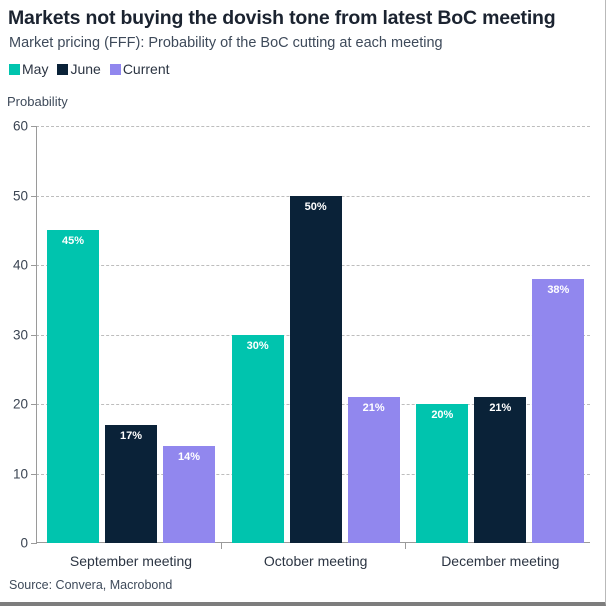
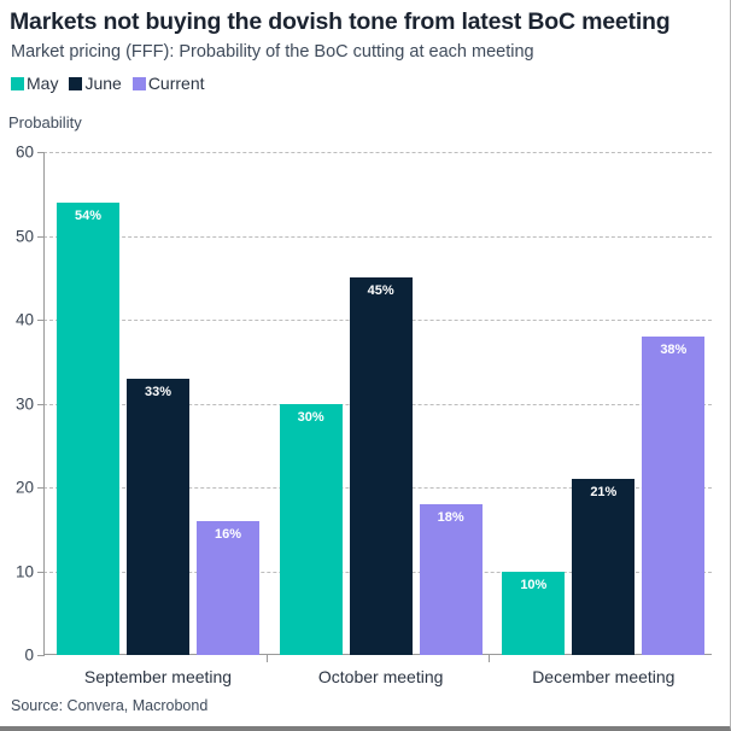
May/September meeting: 45% -> 54%
June/September meeting: 17% -> 33%
Current/September meeting: 14% -> 16%
June/October meeting: 50% -> 45%
Current/October meeting: 21% -> 18%
May/December meeting: 20% -> 10%
